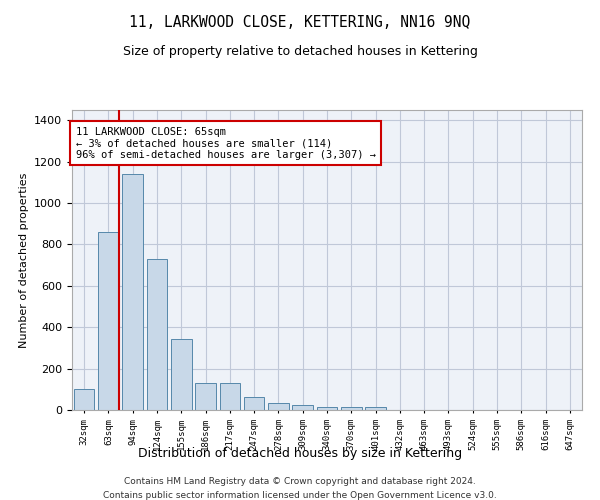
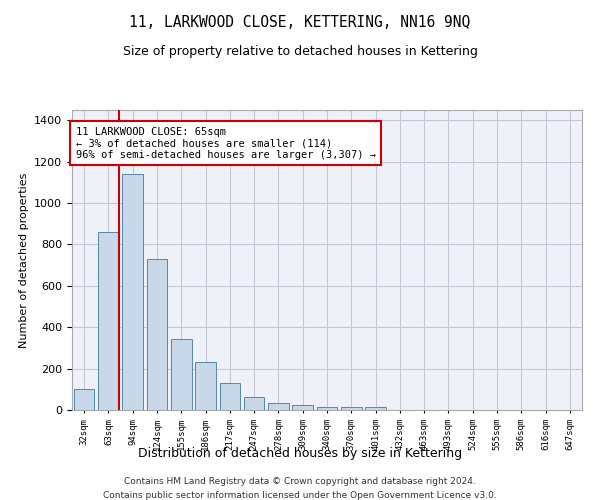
186sqm: 130 -> 230
